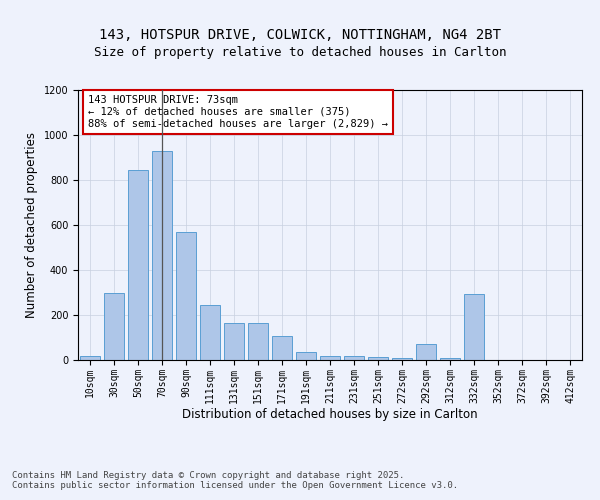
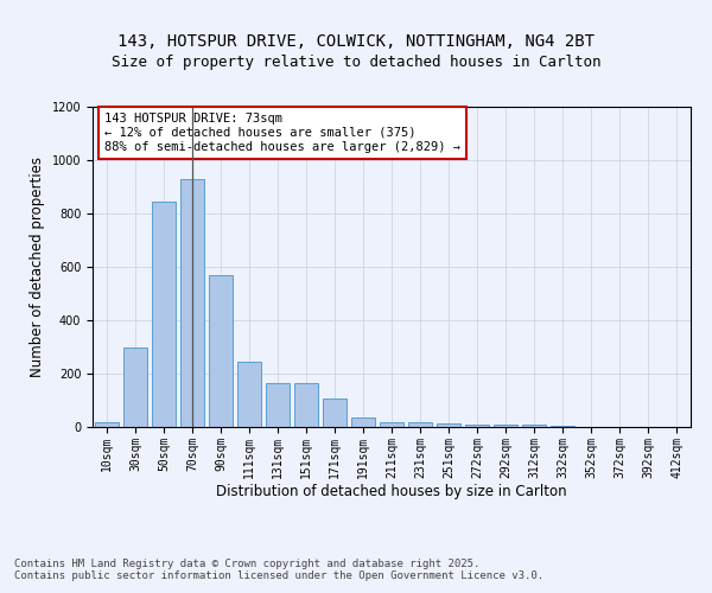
292sqm: 70 -> 10
332sqm: 295 -> 5
